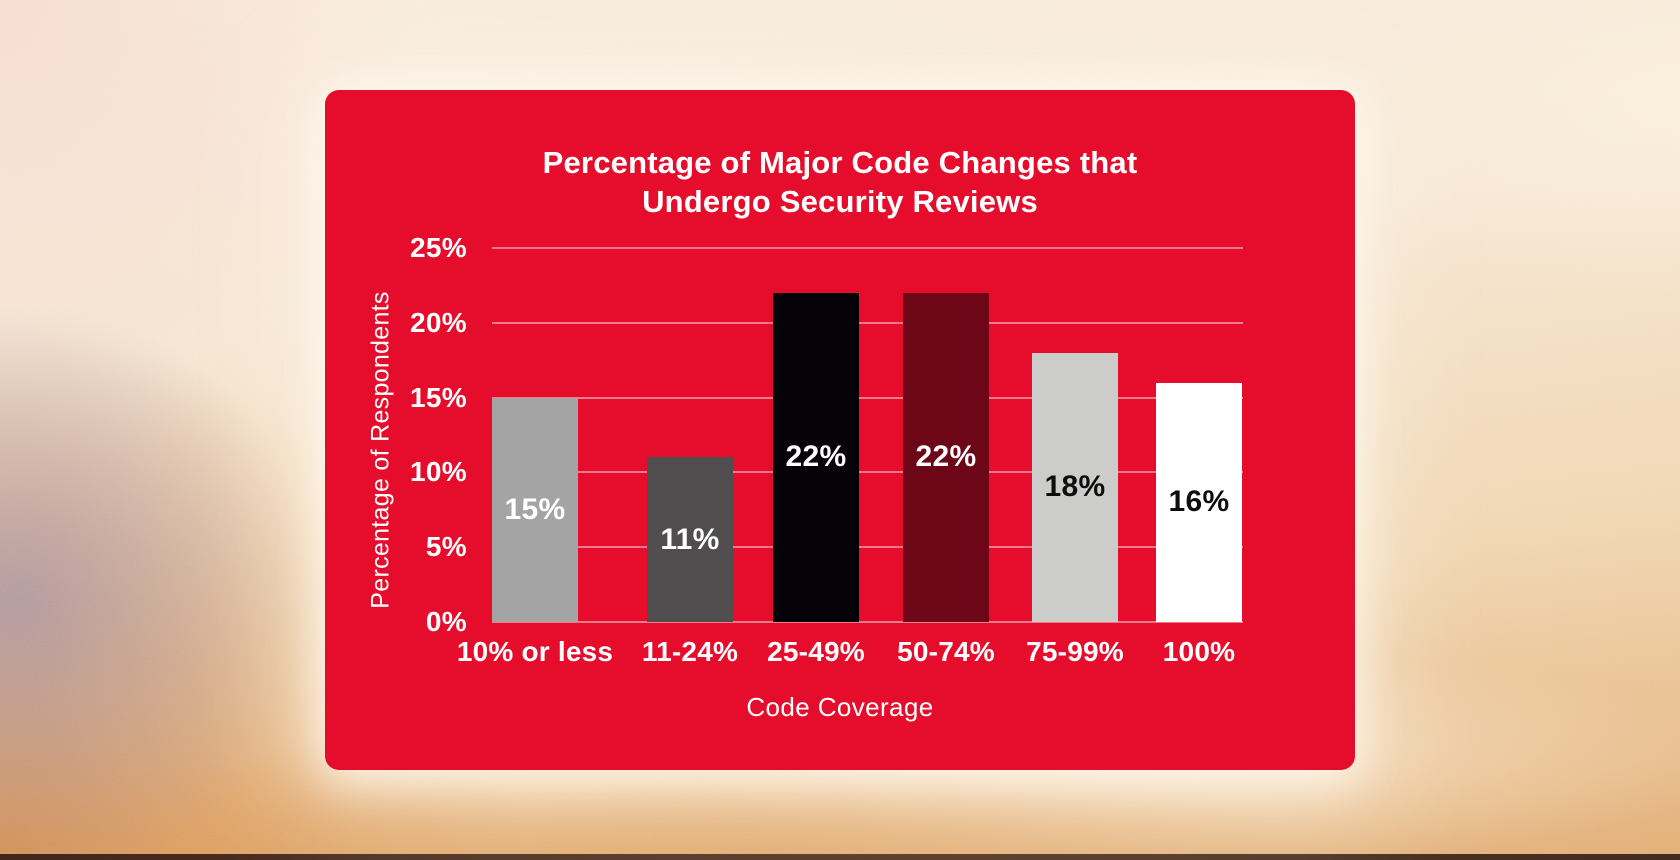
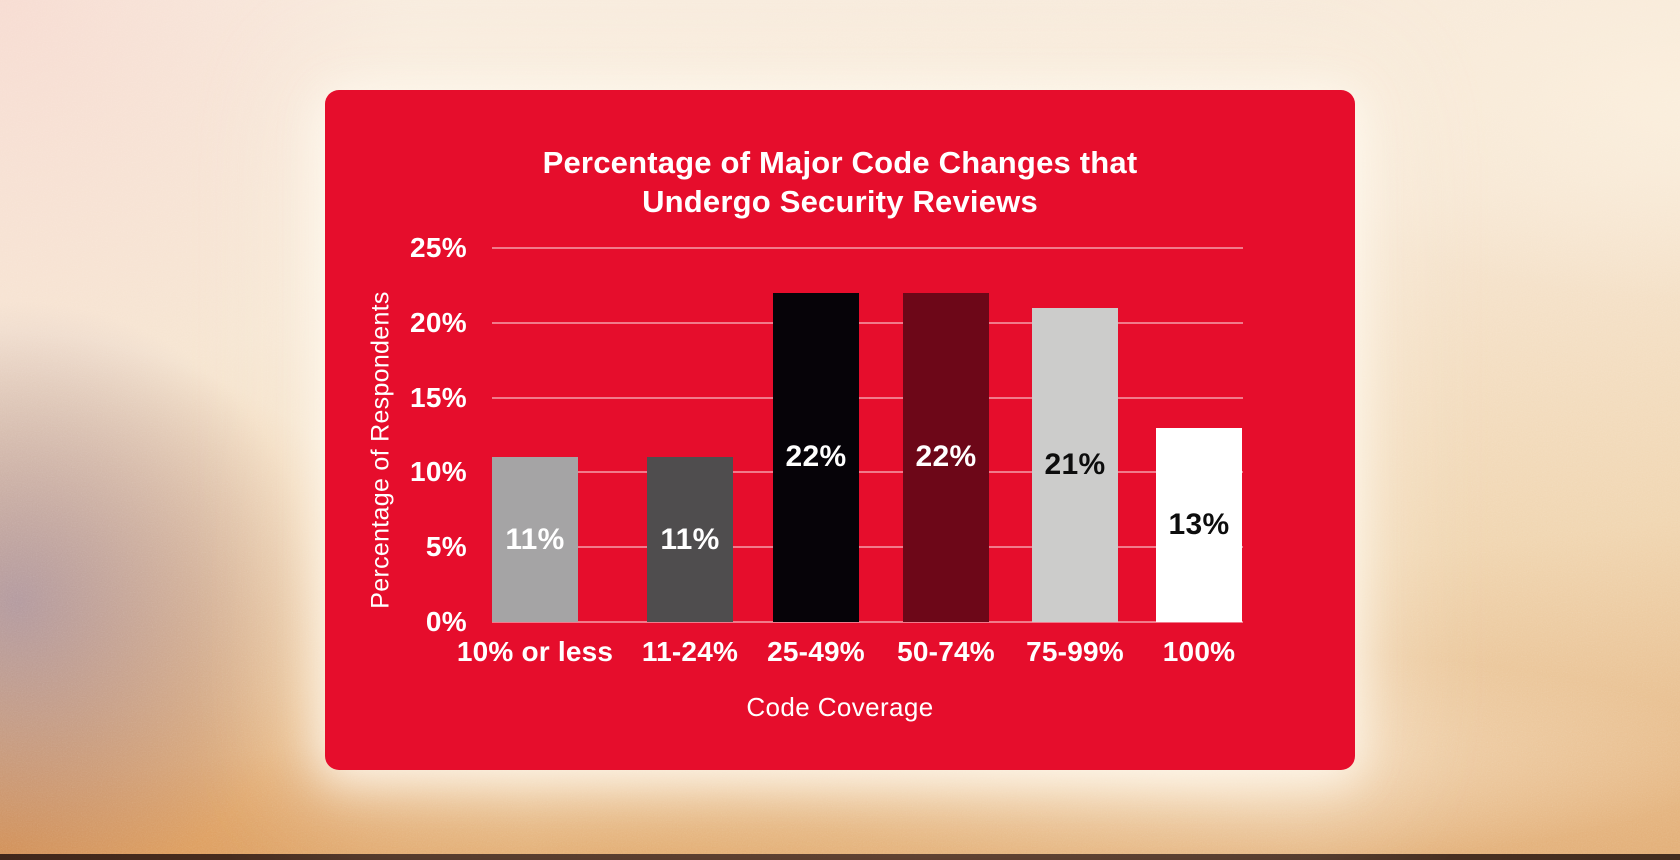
10% or less: 15% -> 11%
75-99%: 18% -> 21%
100%: 16% -> 13%
